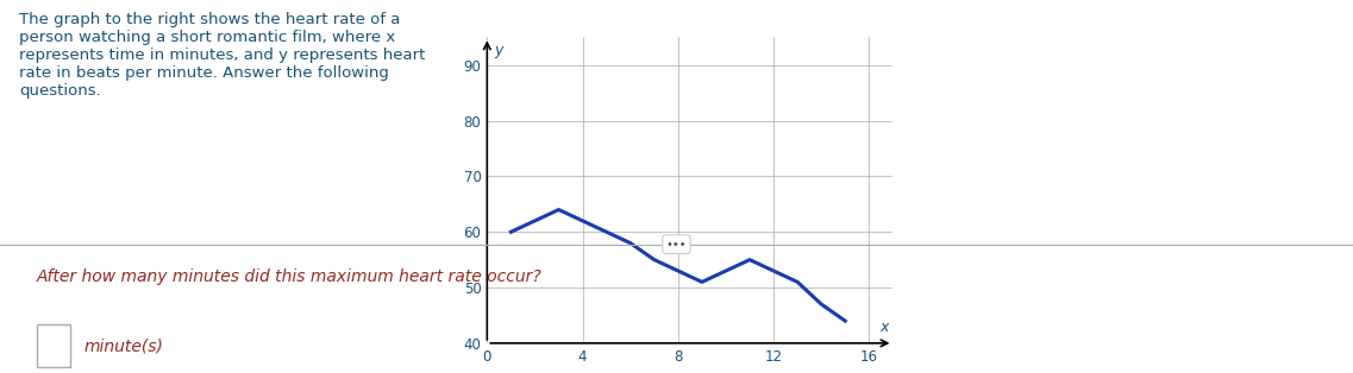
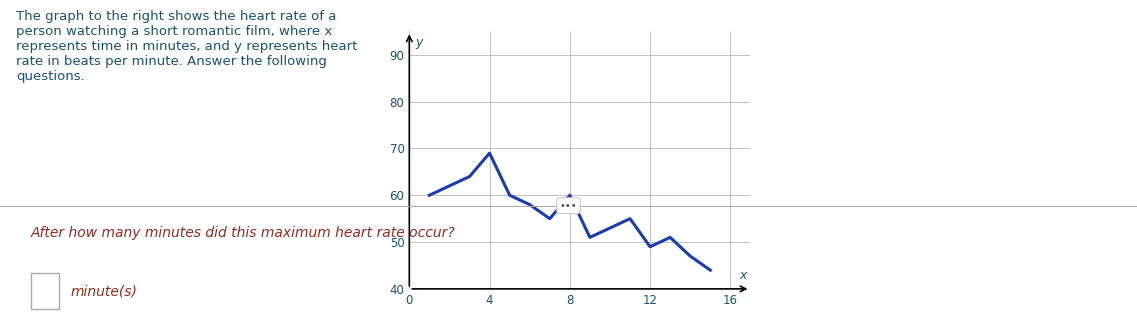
4: 62 -> 69
8: 53 -> 60
12: 53 -> 49
